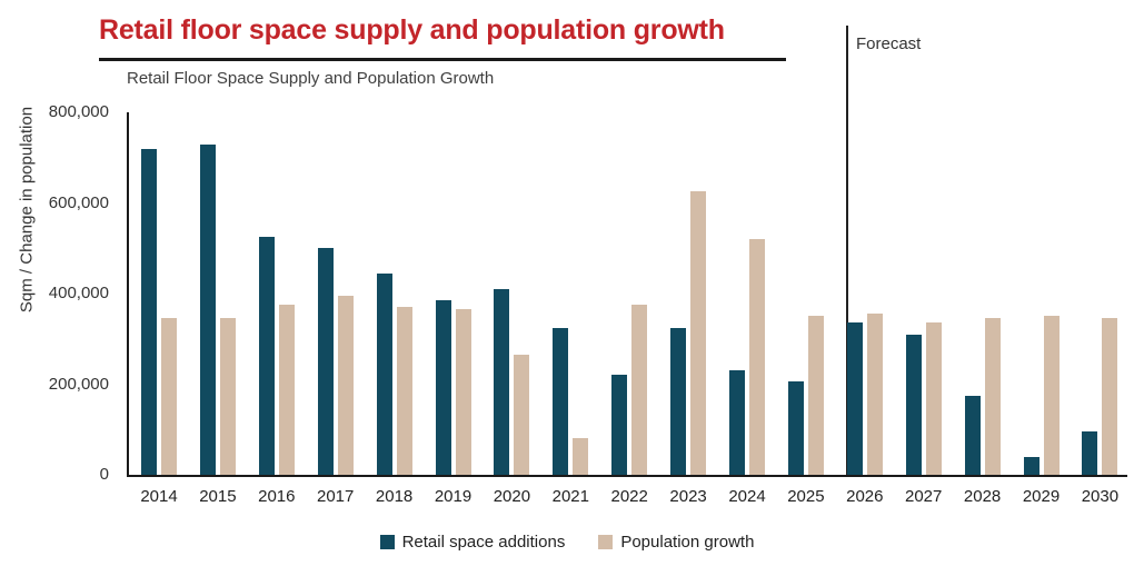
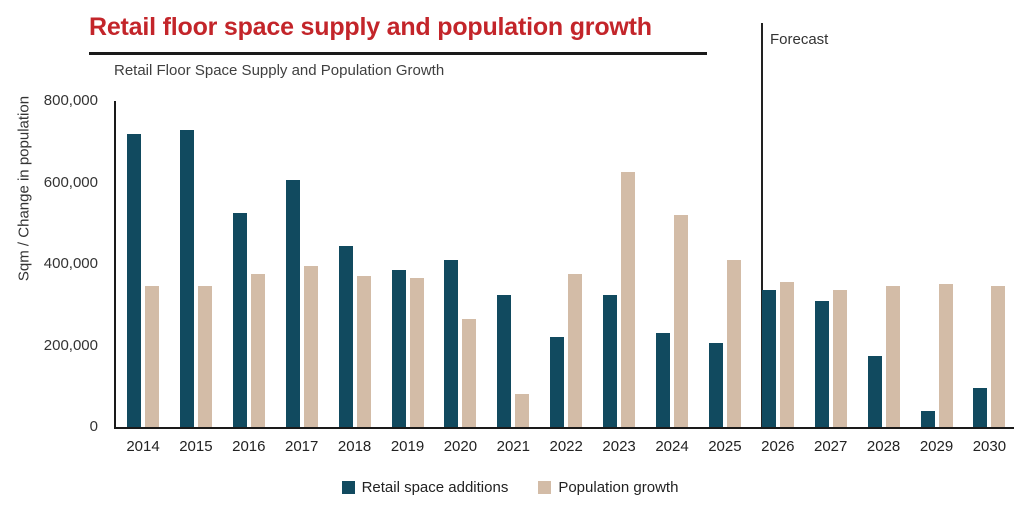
Retail space additions/2017: 500000 -> 600000
Population growth/2025: 350000 -> 410000
